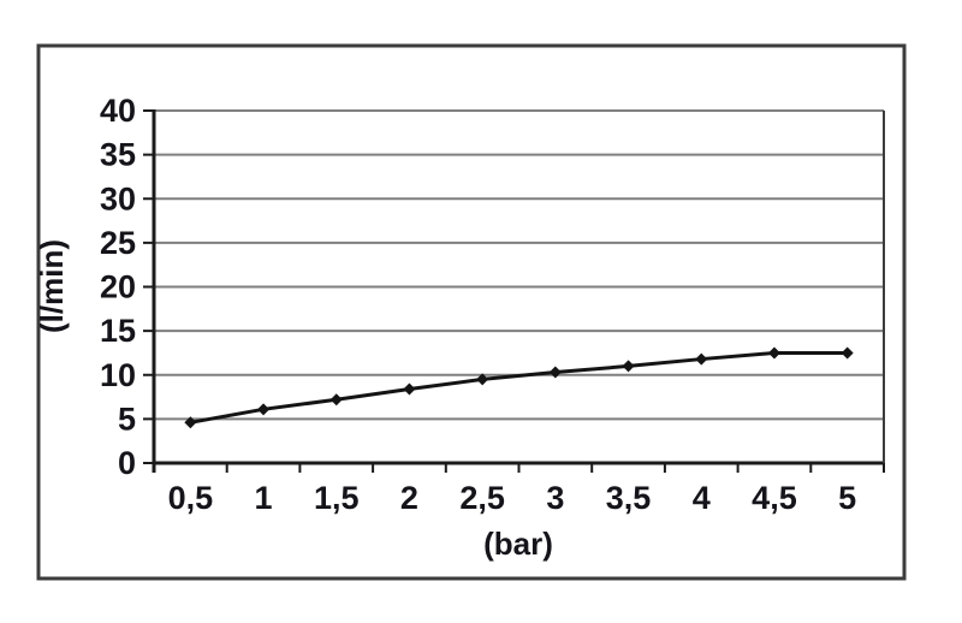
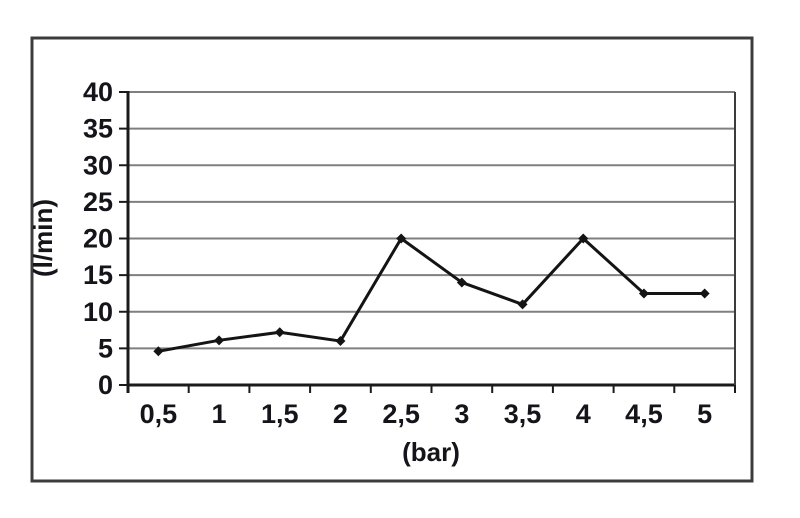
2: 8 -> 6
2,5: 10 -> 20
3: 10 -> 14
4: 12 -> 20
